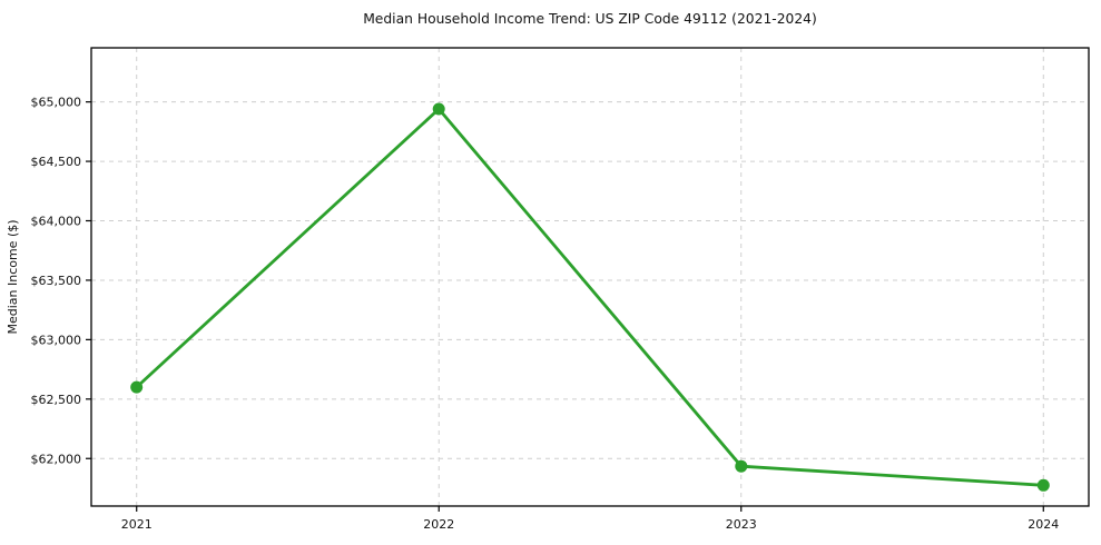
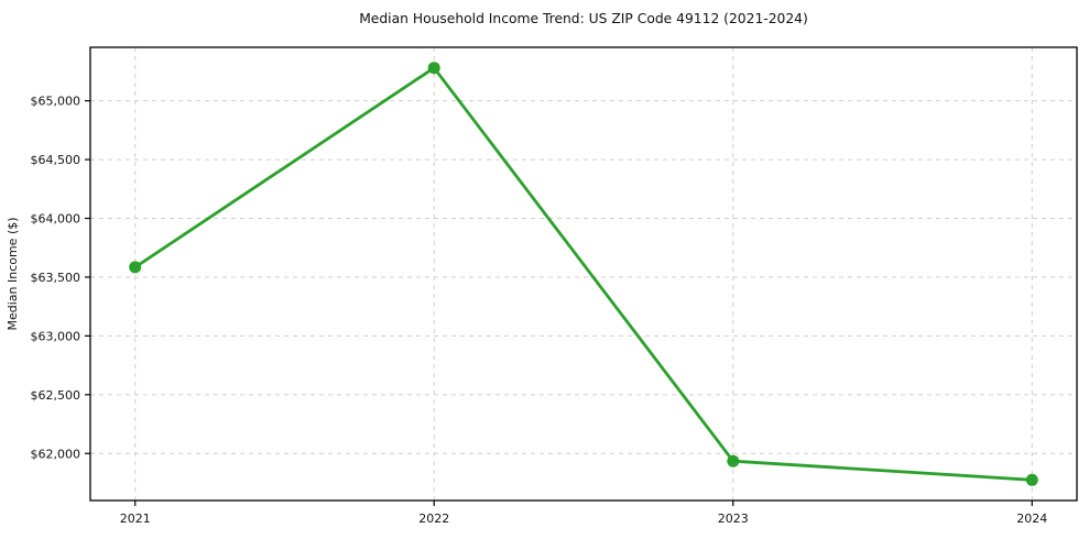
2021: $62600 -> $63580
2022: $64940 -> $65280
